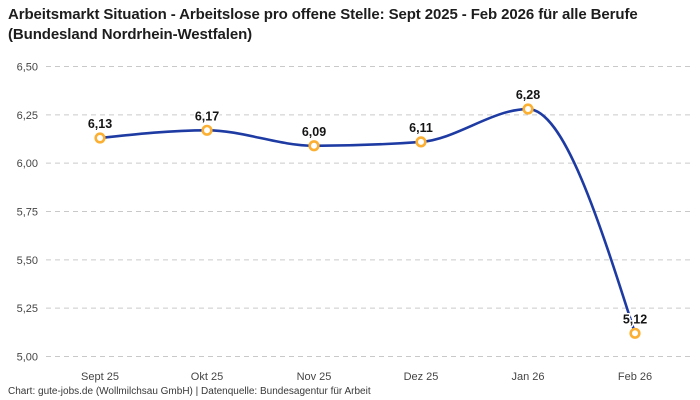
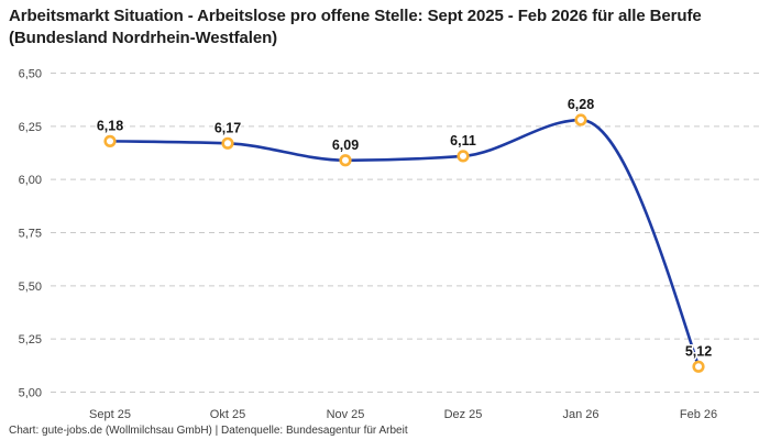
Sept 25: 6,13 -> 6,18
